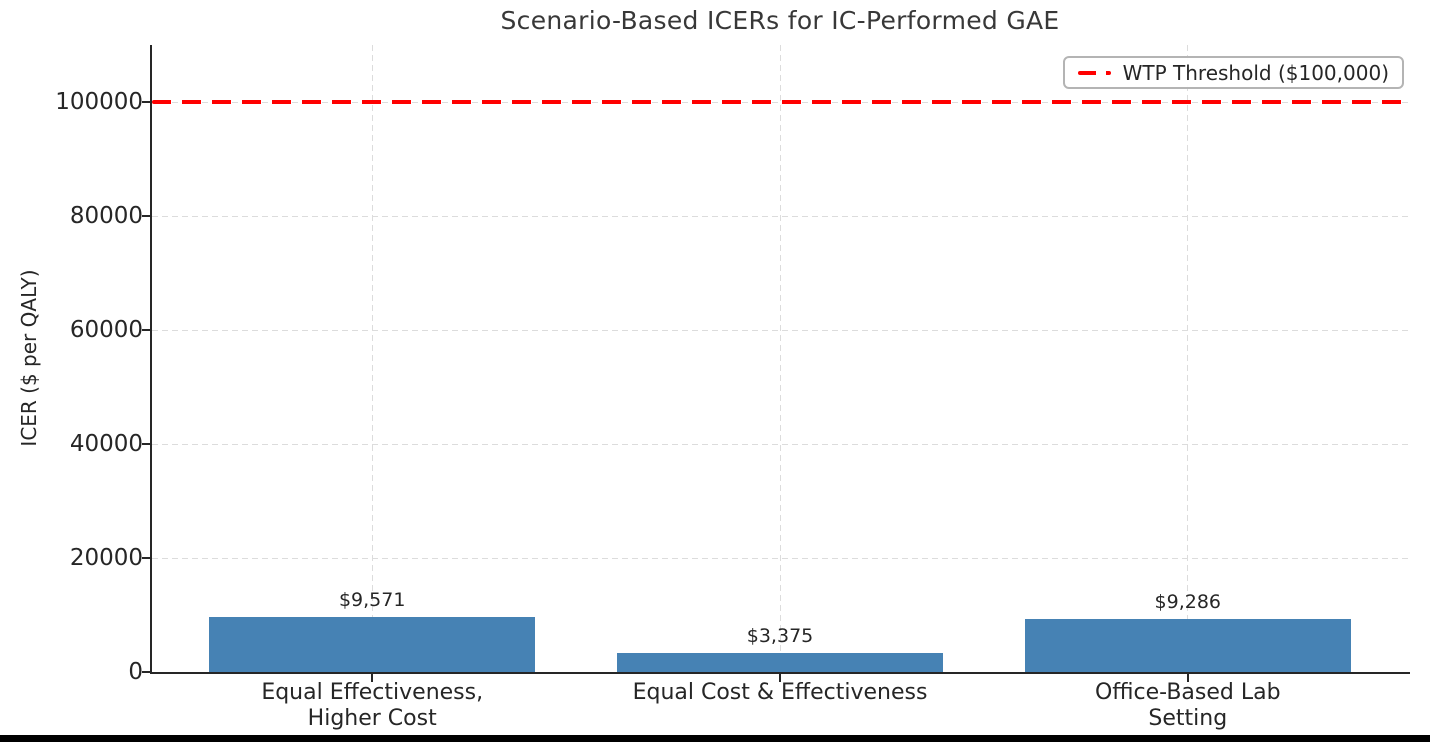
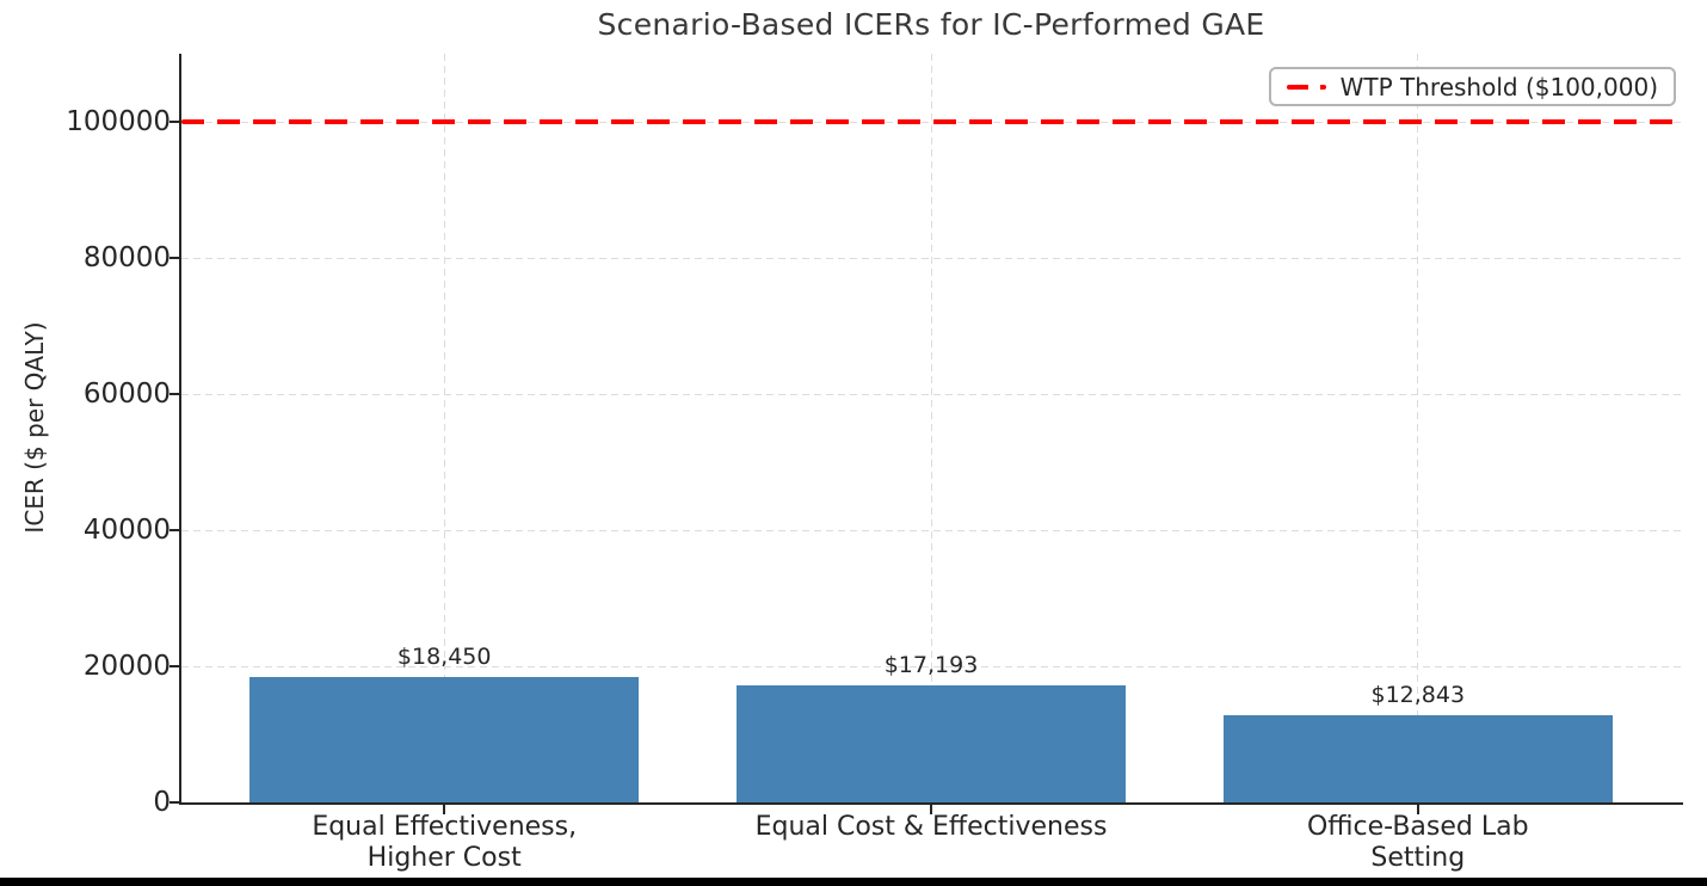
Equal Effectiveness, Higher Cost: $9,571 -> $18,450
Equal Cost & Effectiveness: $3,375 -> $17,193
Office-Based Lab Setting: $9,286 -> $12,843
